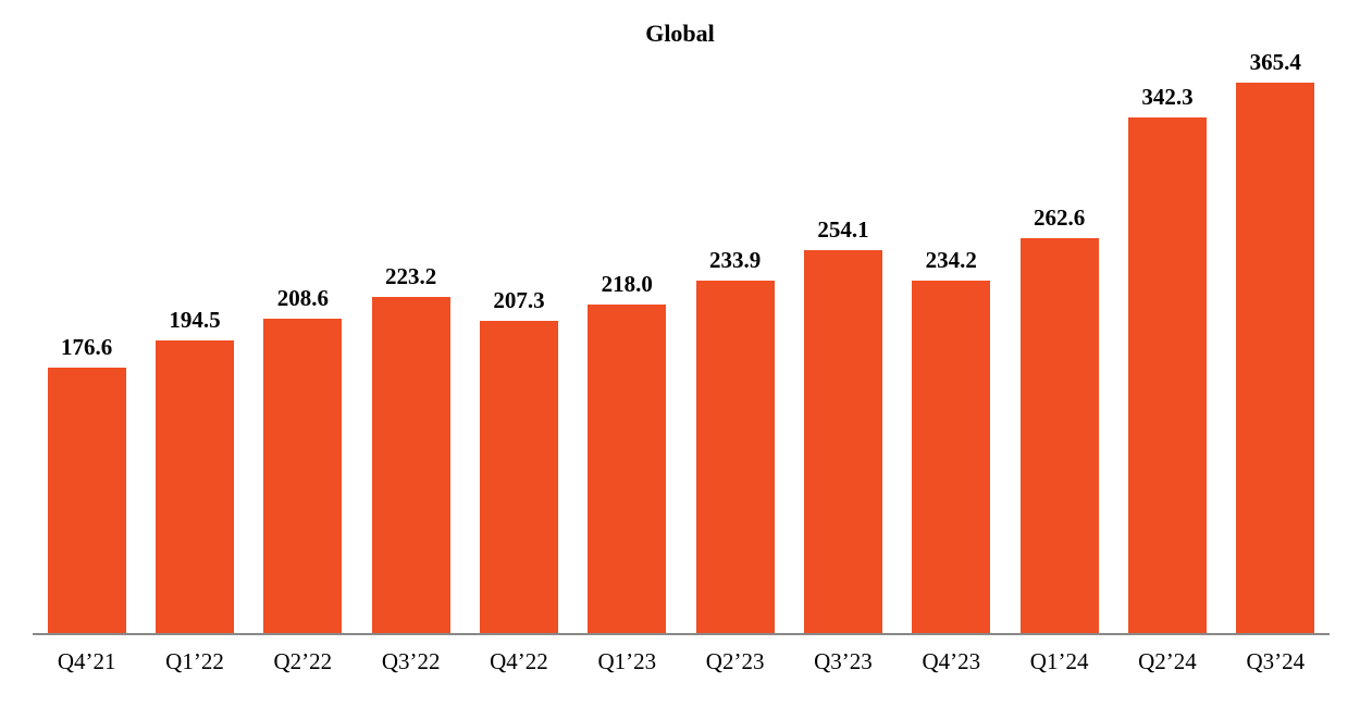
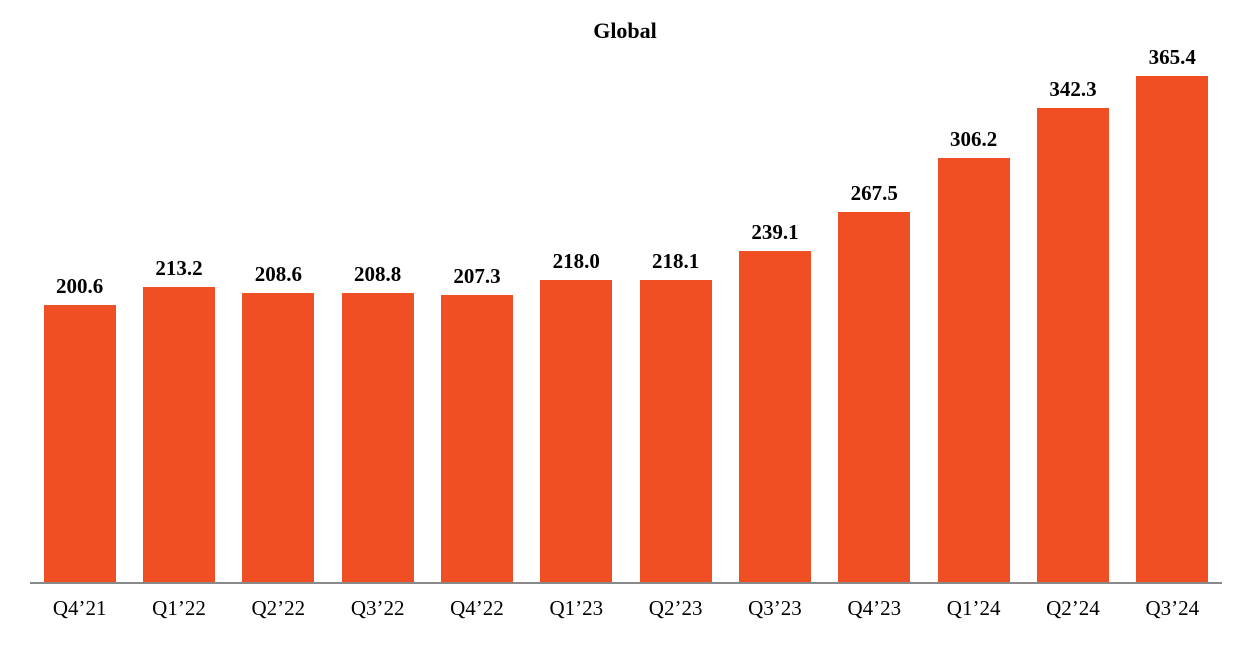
Q4’21: 176.6 -> 200.6
Q1’22: 194.5 -> 213.2
Q3’22: 223.2 -> 208.8
Q2’23: 233.9 -> 218.1
Q3’23: 254.1 -> 239.1
Q4’23: 234.2 -> 267.5
Q1’24: 262.6 -> 306.2
